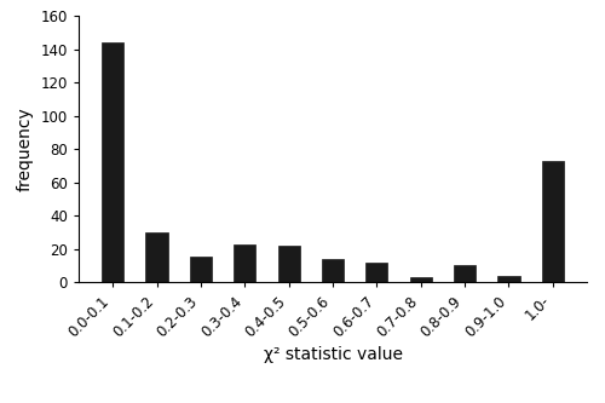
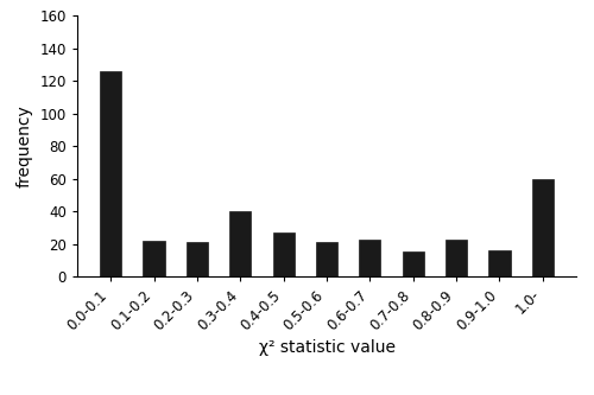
0.0-0.1: 144 -> 126
0.1-0.2: 30 -> 22
0.2-0.3: 15 -> 21
0.3-0.4: 23 -> 40
0.4-0.5: 22 -> 27
0.5-0.6: 14 -> 21
0.6-0.7: 12 -> 23
0.7-0.8: 3 -> 15
0.8-0.9: 10 -> 23
0.9-1.0: 4 -> 16
1.0-: 73 -> 60
